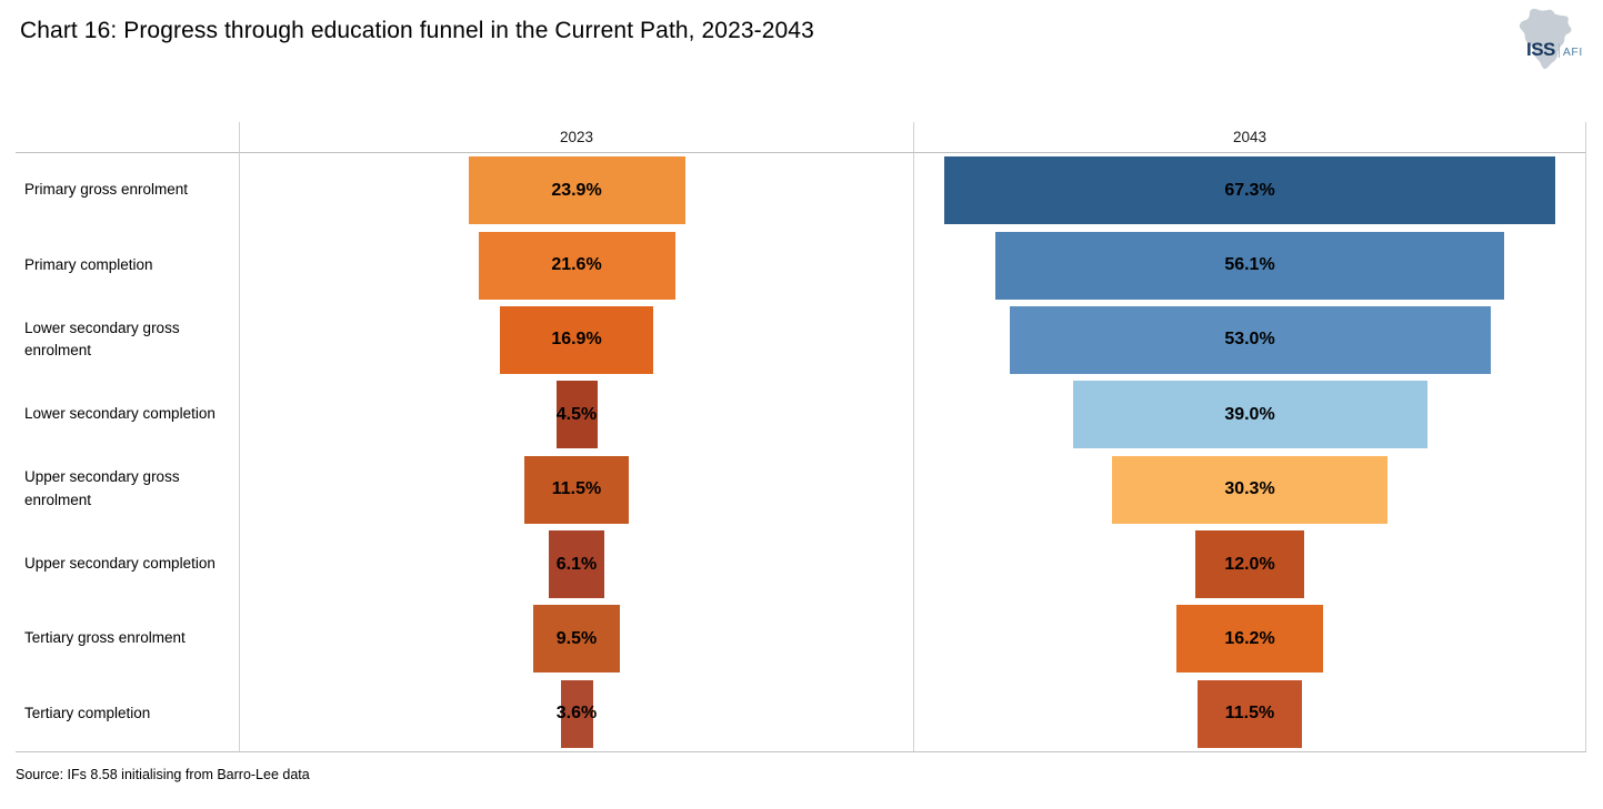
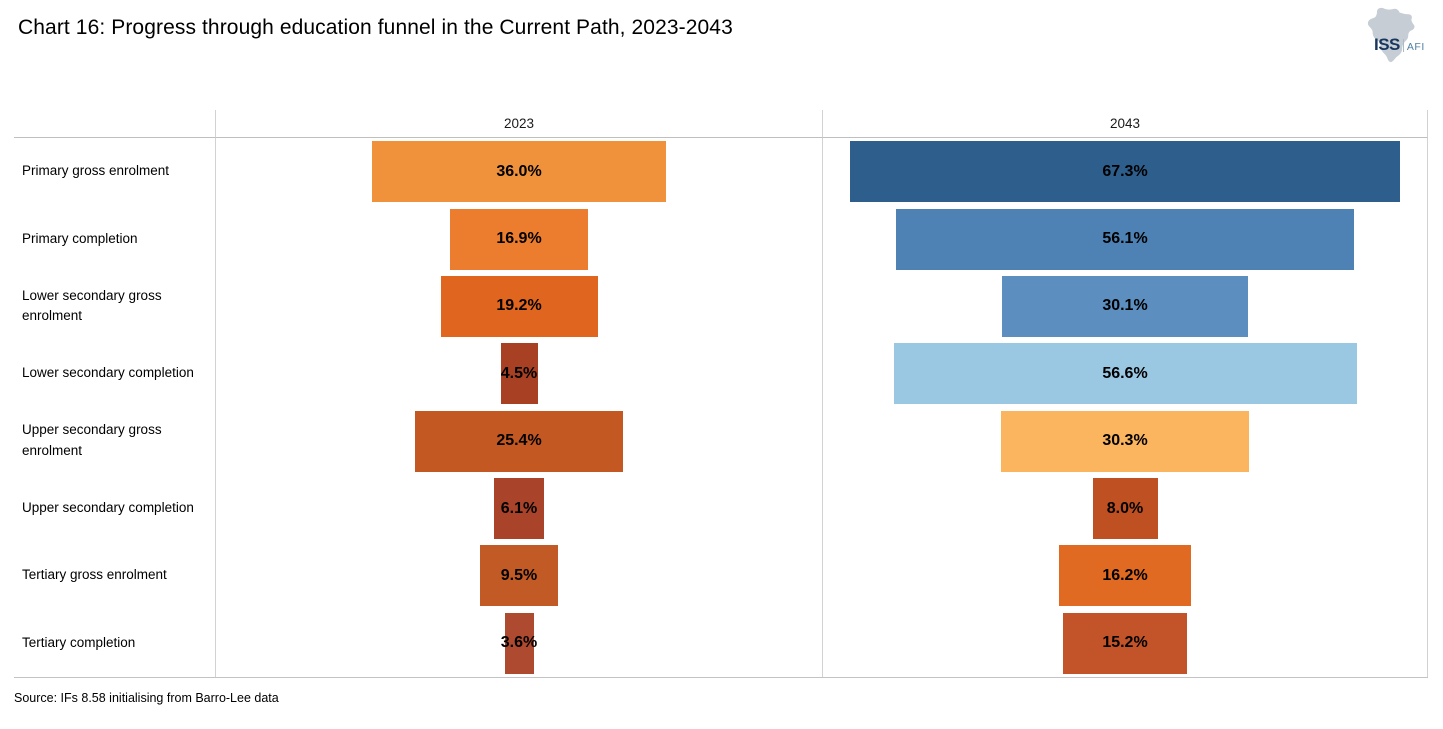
2023/Primary gross enrolment: 23.9% -> 36.0%
2023/Primary completion: 21.6% -> 16.9%
2023/Lower secondary gross enrolment: 16.9% -> 19.2%
2043/Lower secondary gross enrolment: 53.0% -> 30.1%
2043/Lower secondary completion: 39.0% -> 56.6%
2023/Upper secondary gross enrolment: 11.5% -> 25.4%
2043/Upper secondary completion: 12.0% -> 8.0%
2043/Tertiary completion: 11.5% -> 15.2%
